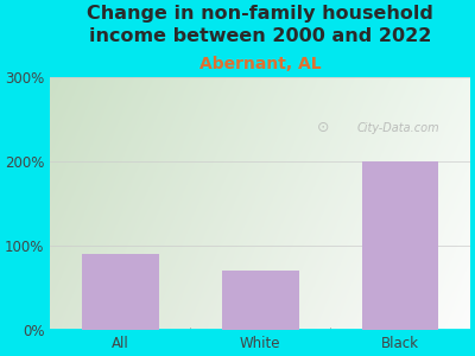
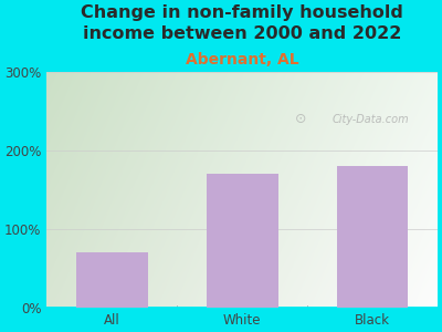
All: 90% -> 70%
White: 70% -> 170%
Black: 200% -> 180%
